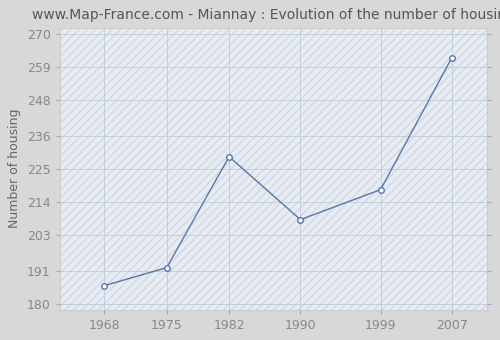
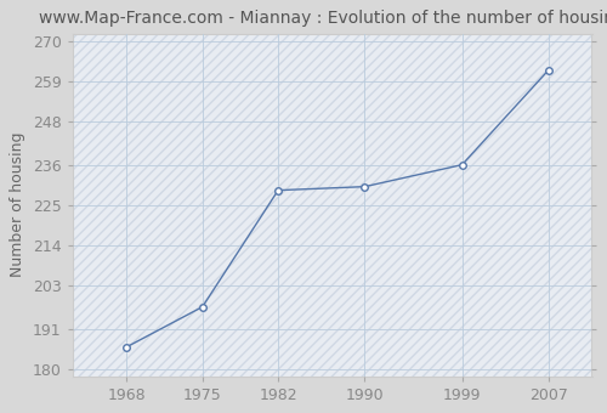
1975: 192 -> 197
1990: 208 -> 230
1999: 218 -> 236
